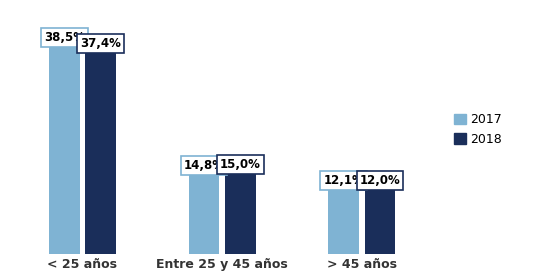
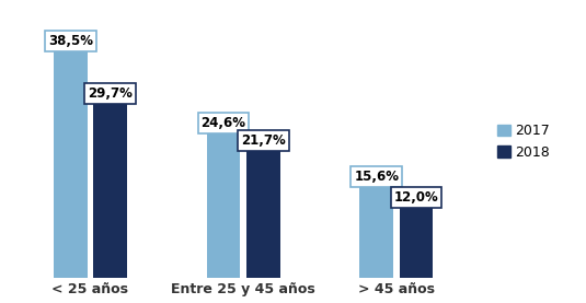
2018/< 25 años: 37,4% -> 29,7%
2017/Entre 25 y 45 años: 14,8% -> 24,6%
2018/Entre 25 y 45 años: 15,0% -> 21,7%
2017/> 45 años: 12,1% -> 15,6%
